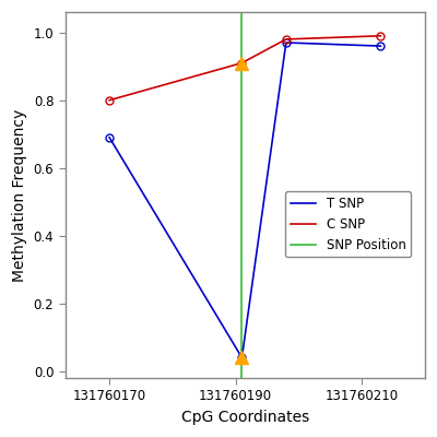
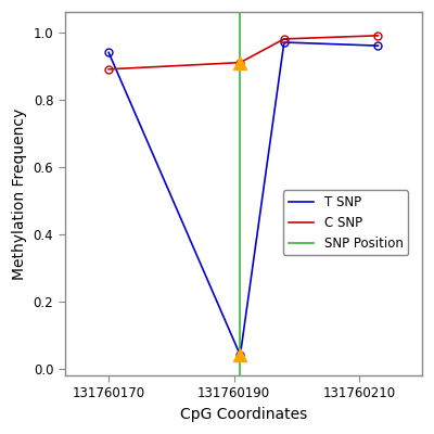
T SNP/131760170: 0.69 -> 0.94
C SNP/131760170: 0.80 -> 0.89
